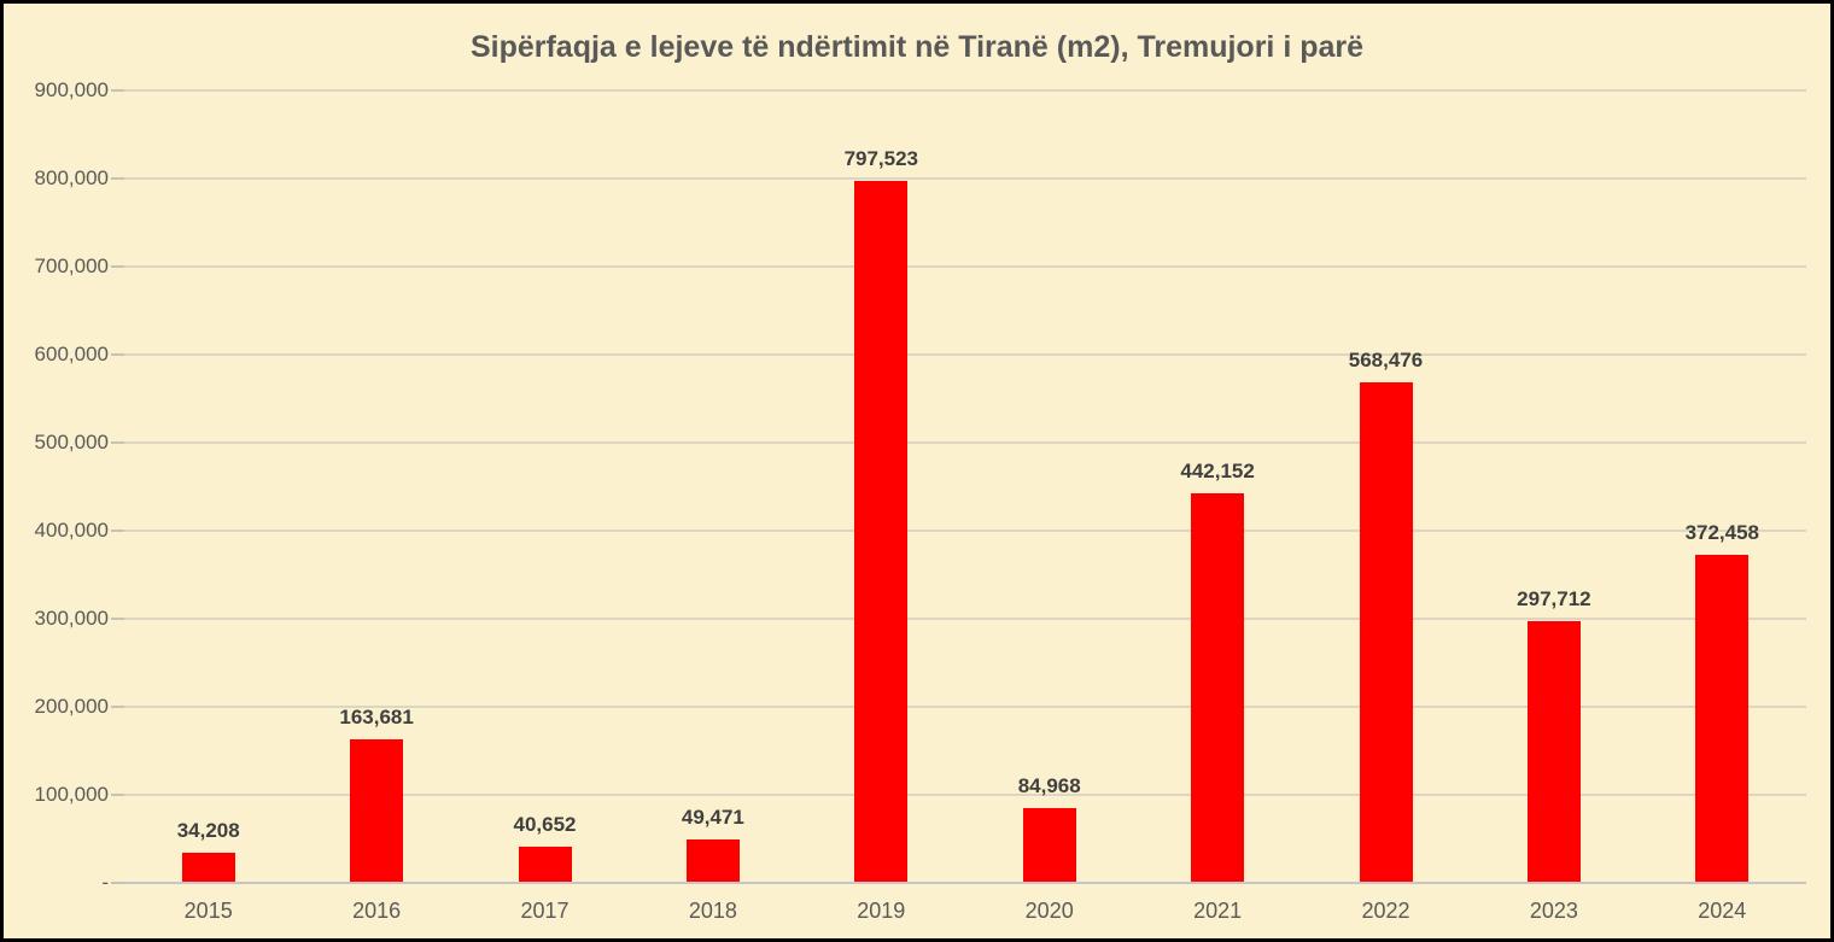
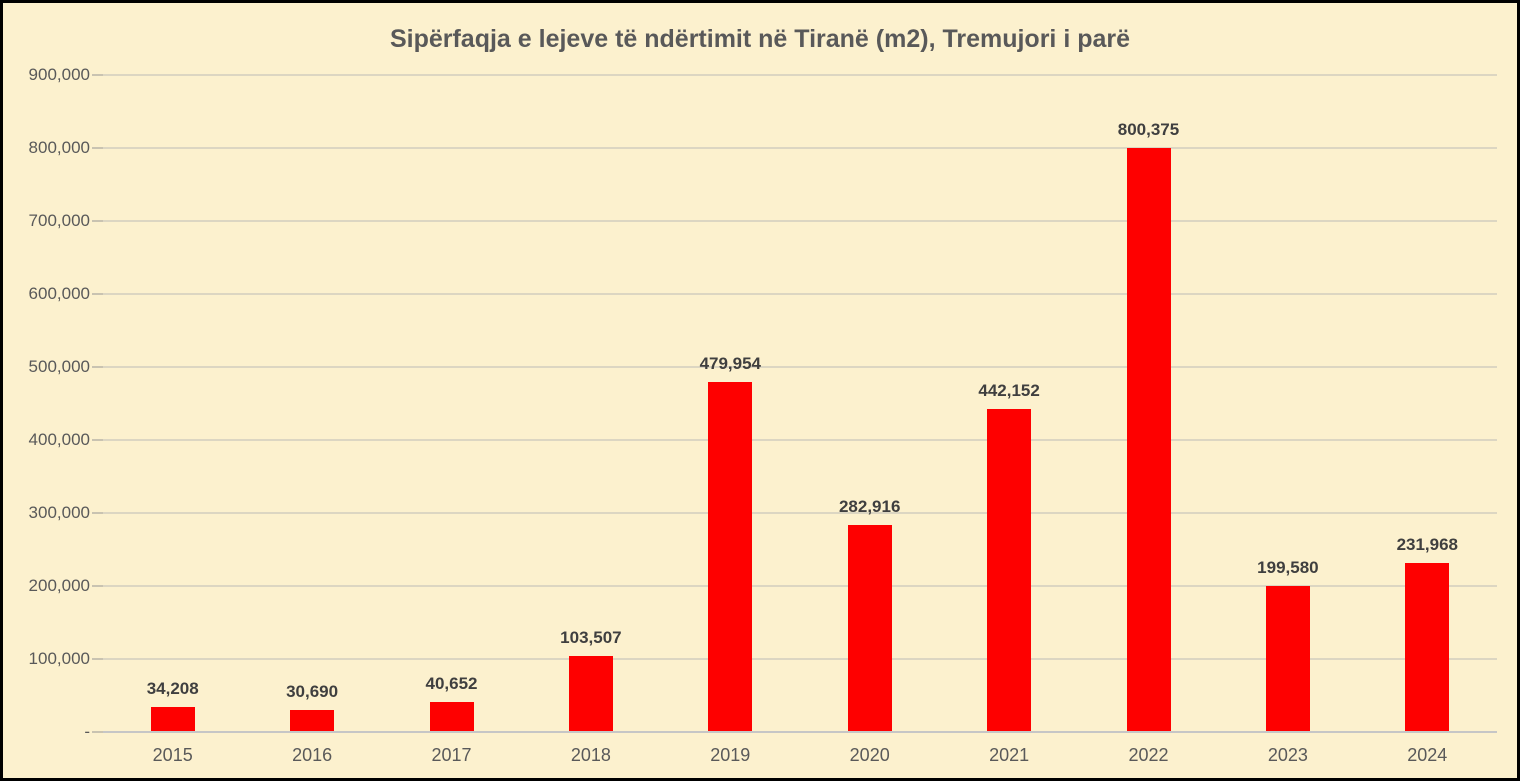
2016: 163,681 -> 30,690
2018: 49,471 -> 103,507
2019: 797,523 -> 479,954
2020: 84,968 -> 282,916
2022: 568,476 -> 800,375
2023: 297,712 -> 199,580
2024: 372,458 -> 231,968
